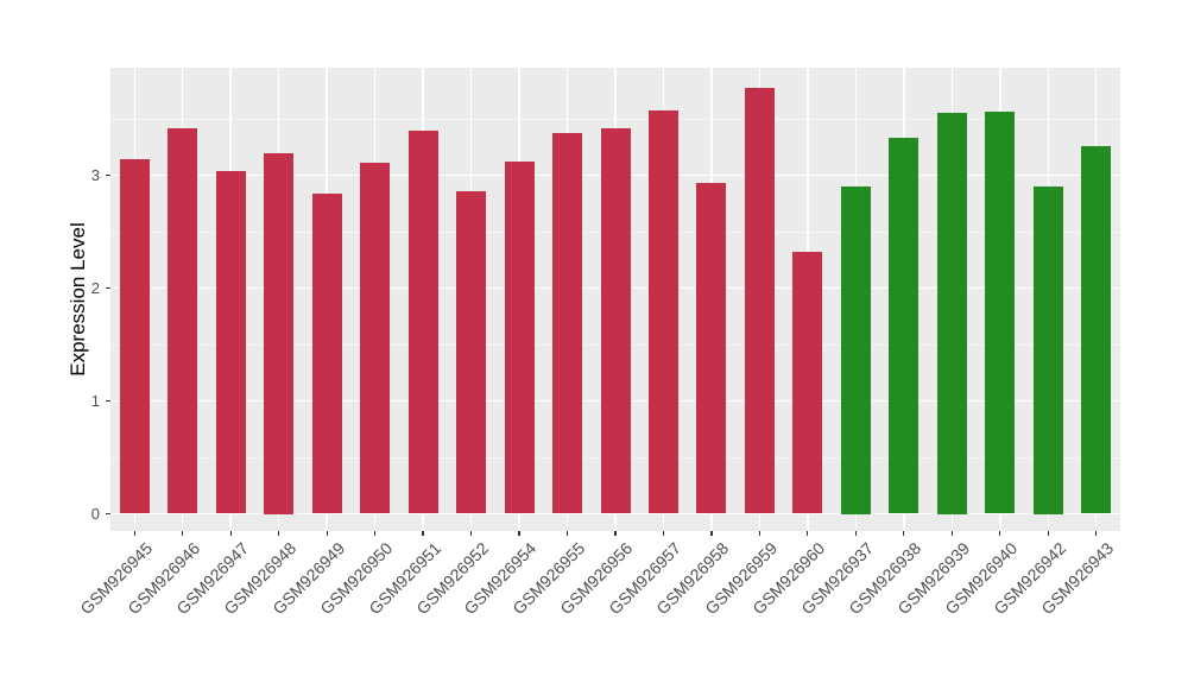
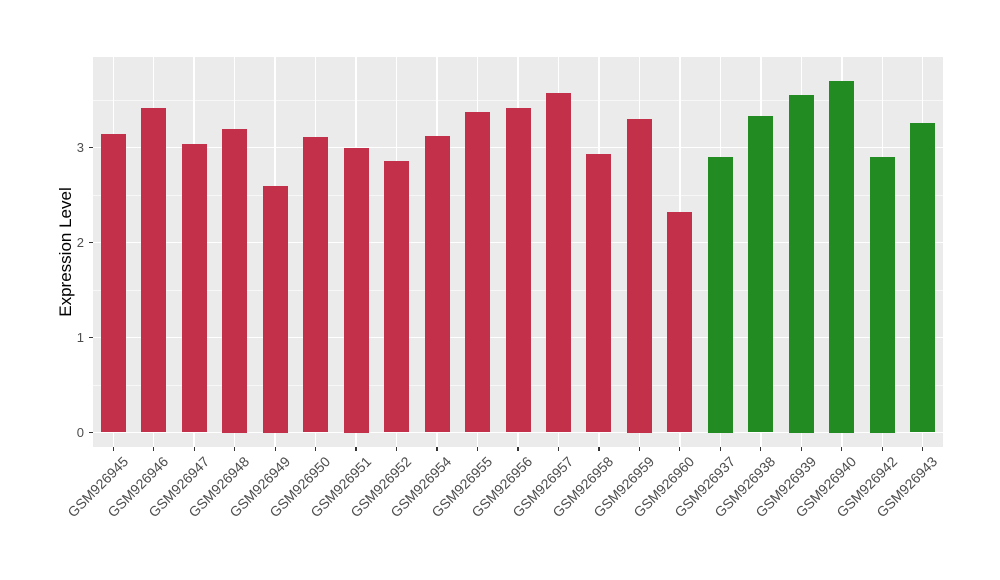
GSM926949: 2.8 -> 2.6
GSM926951: 3.4 -> 3.0
GSM926959: 3.8 -> 3.3
GSM926940: 3.6 -> 3.7
